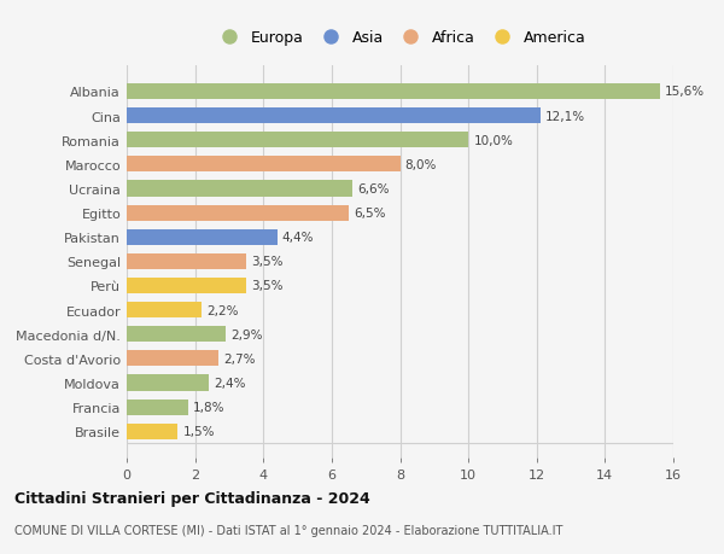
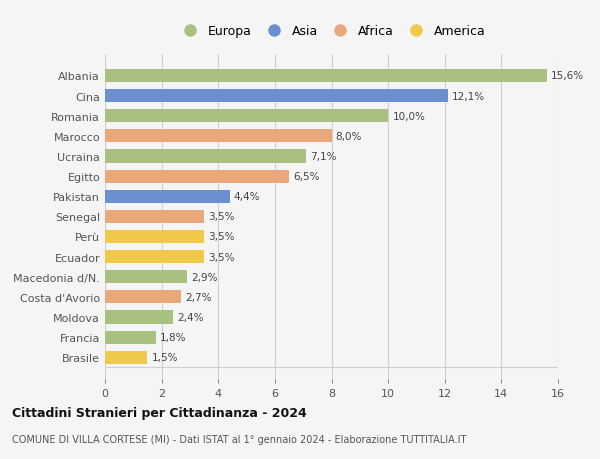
Ucraina: 6,6% -> 7,1%
Ecuador: 2,2% -> 3,5%
